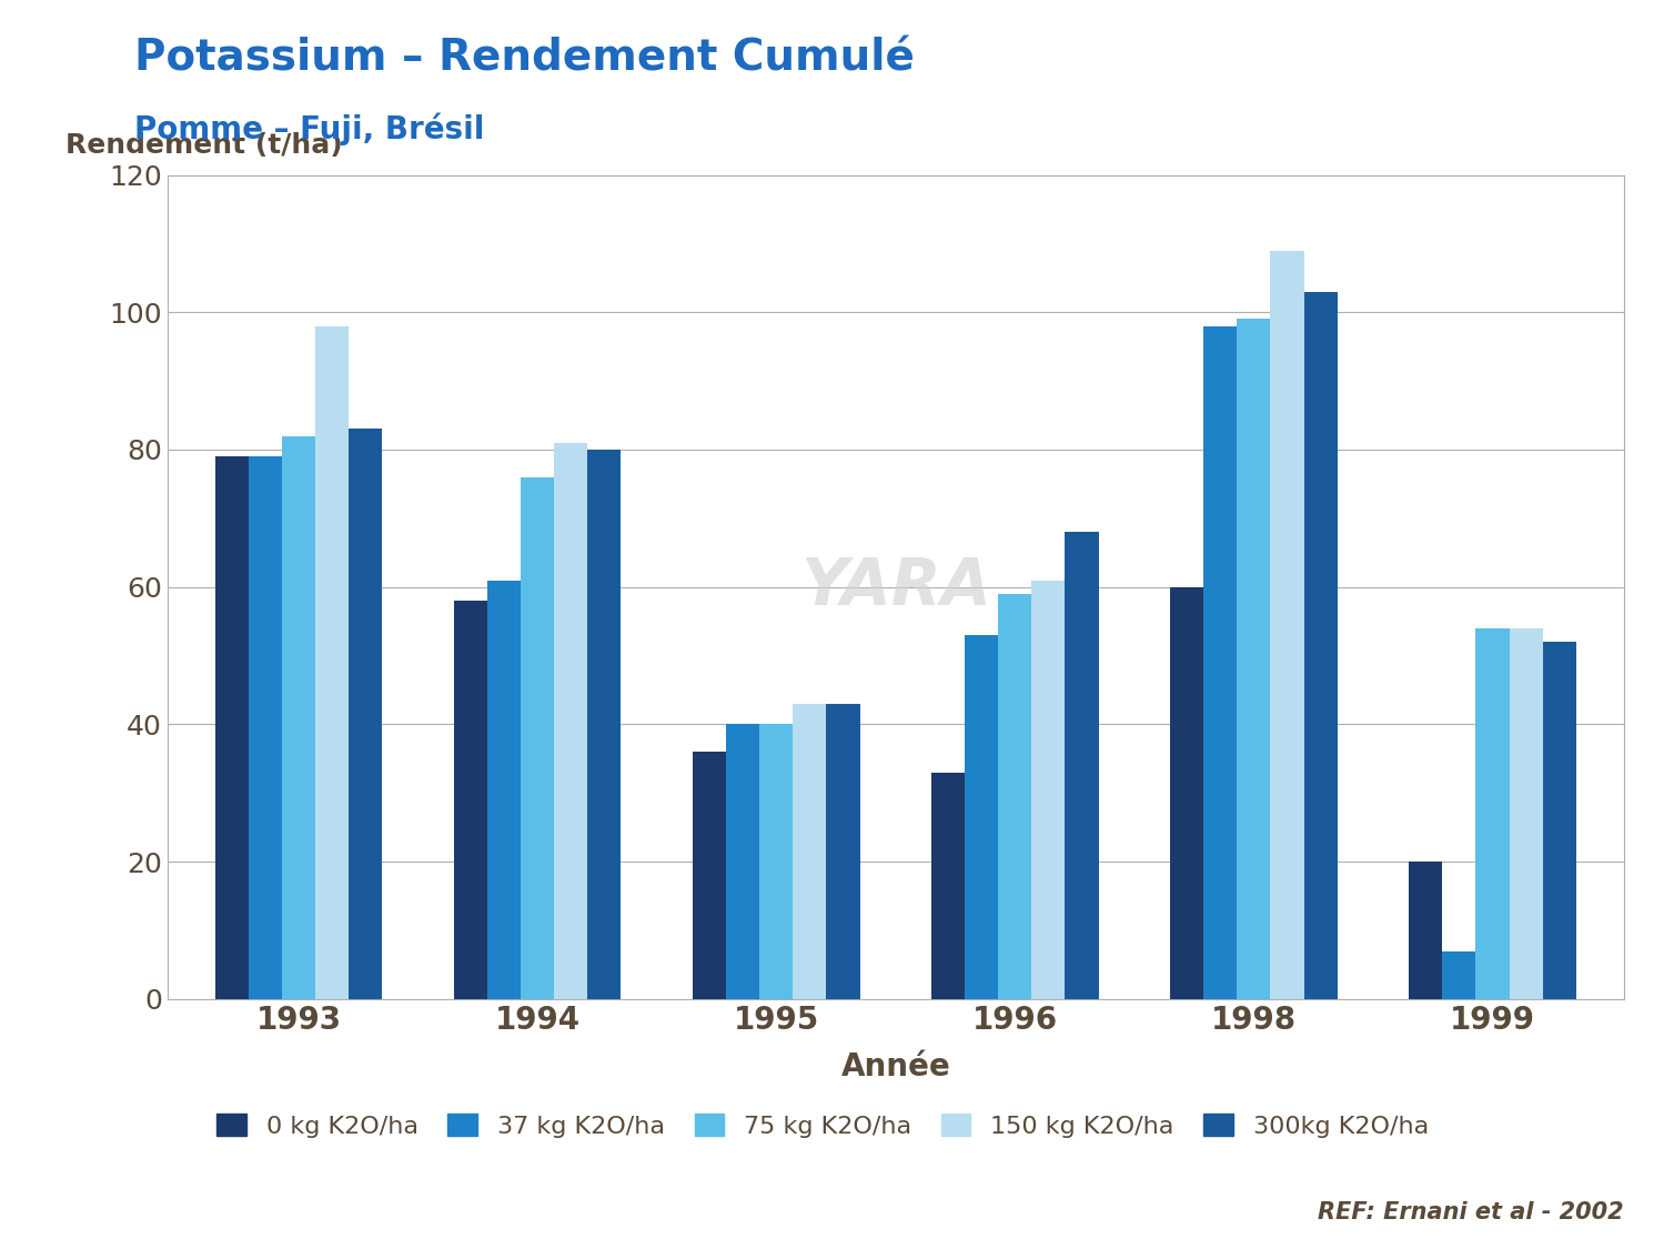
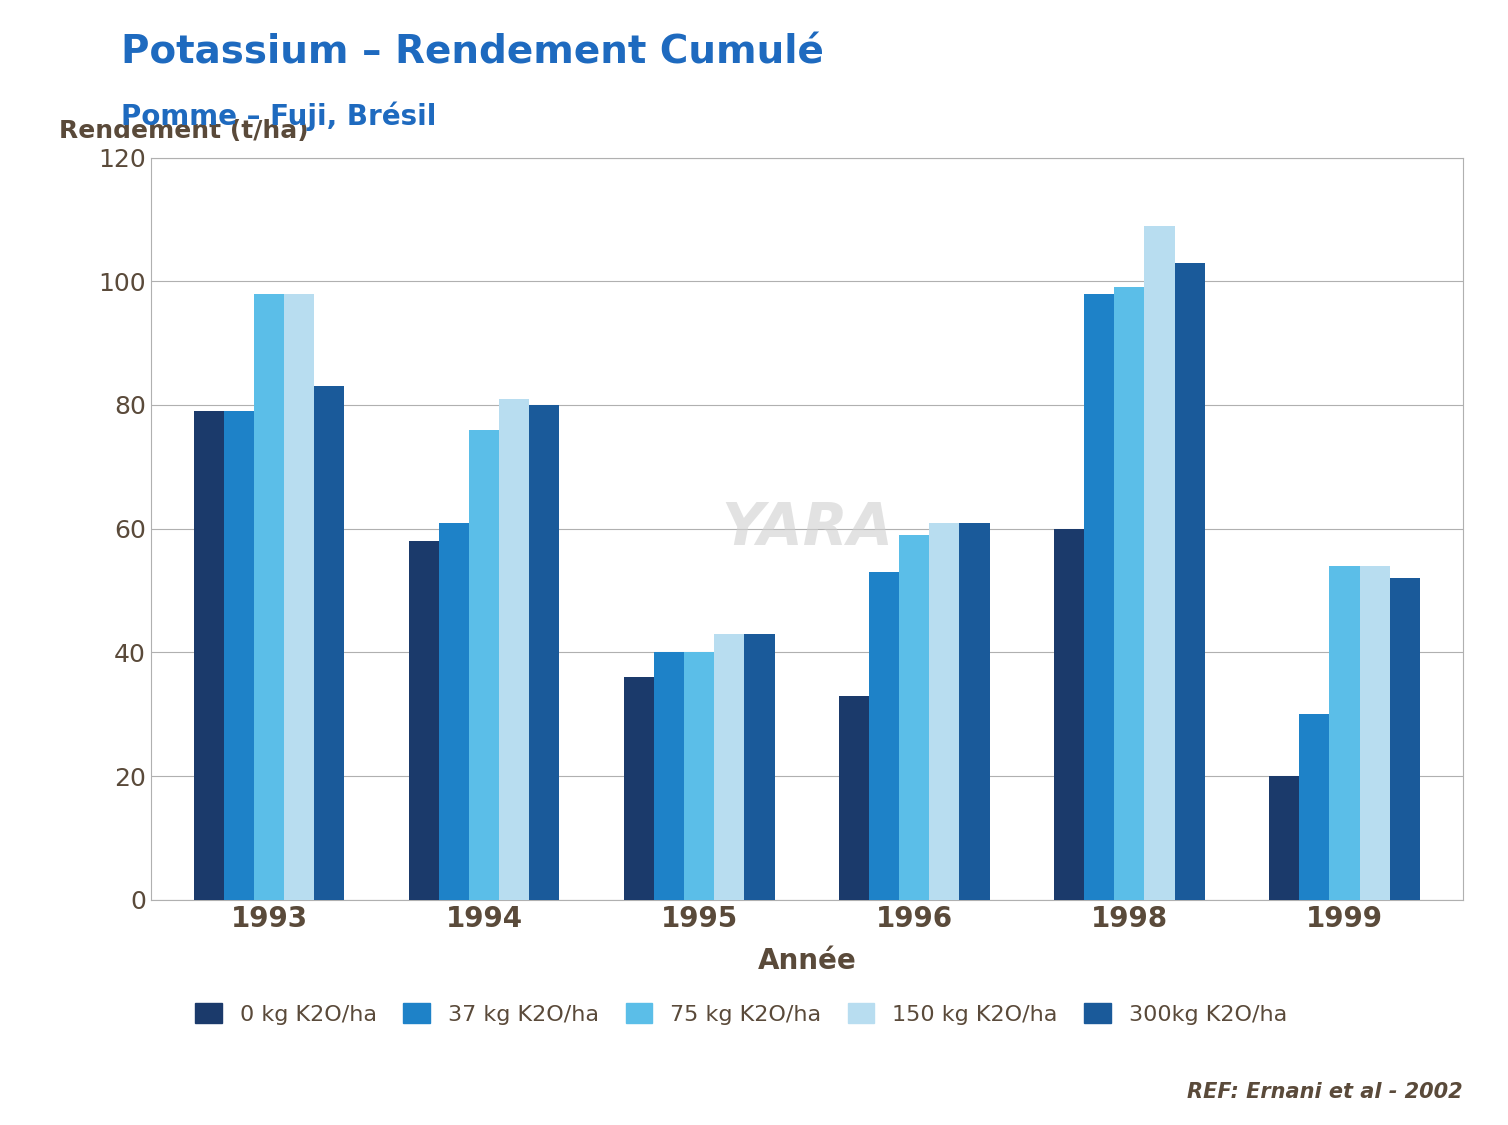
75 kg K2O/ha/1993: 82 -> 98
300kg K2O/ha/1996: 68 -> 61
37 kg K2O/ha/1999: 7 -> 30
